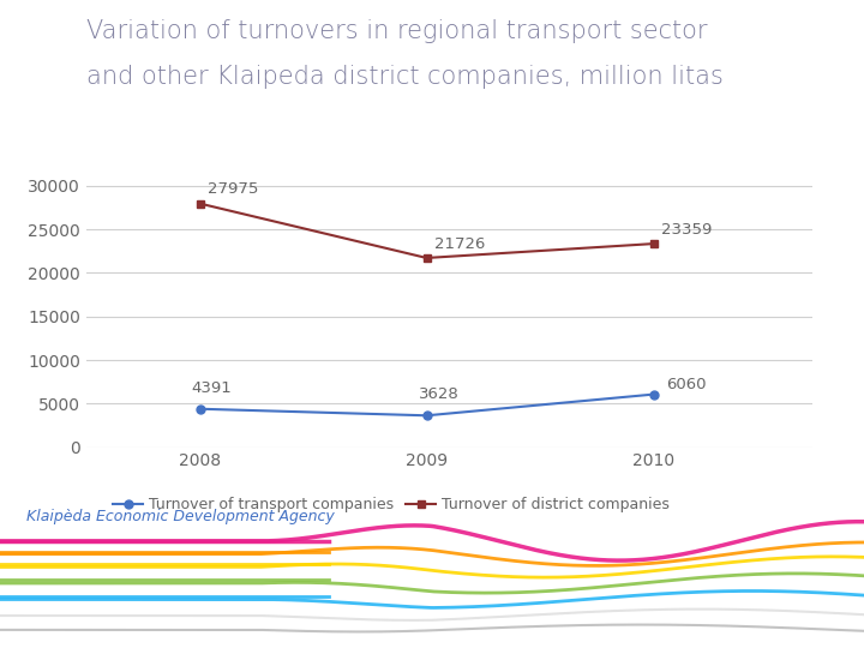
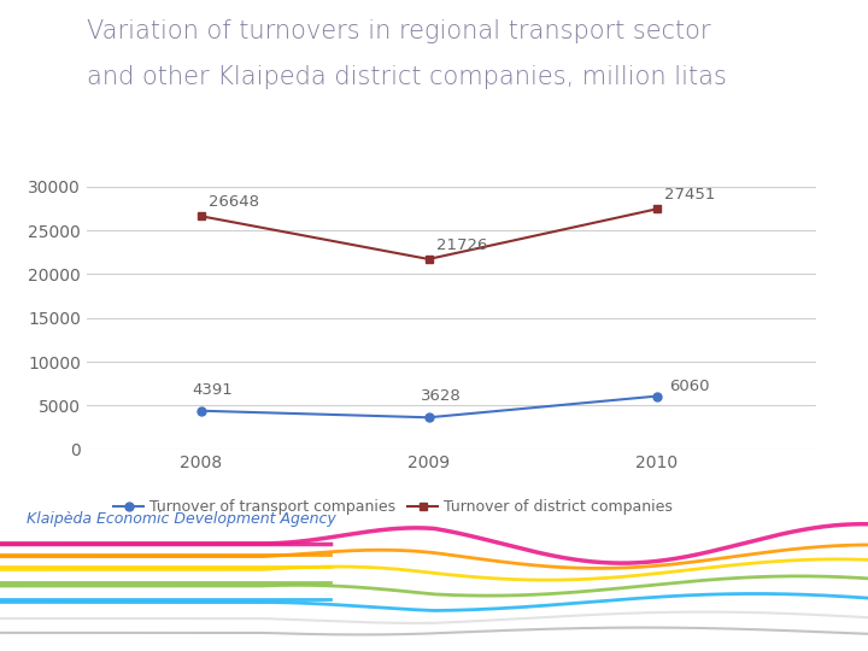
Turnover of district companies/2008: 27975 -> 26648
Turnover of district companies/2010: 23359 -> 27451
